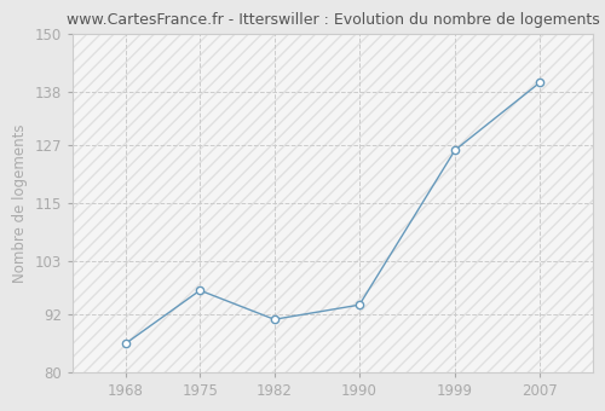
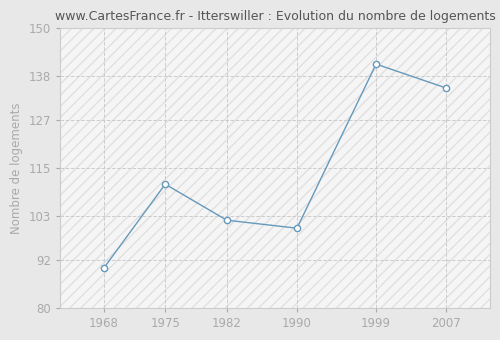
1968: 86 -> 90
1975: 97 -> 111
1982: 91 -> 102
1990: 94 -> 100
1999: 126 -> 141
2007: 140 -> 135
